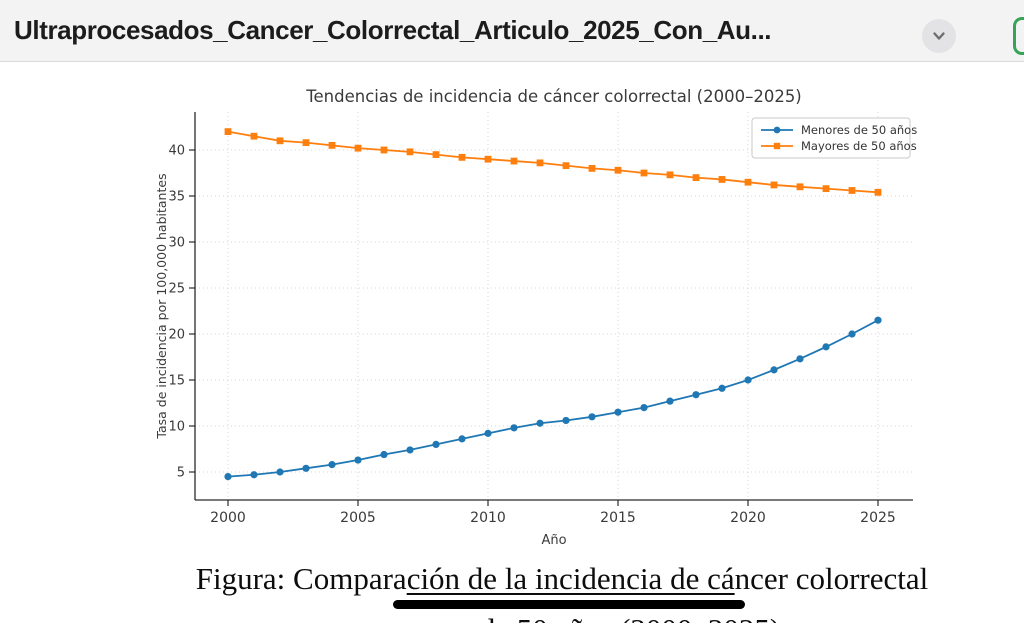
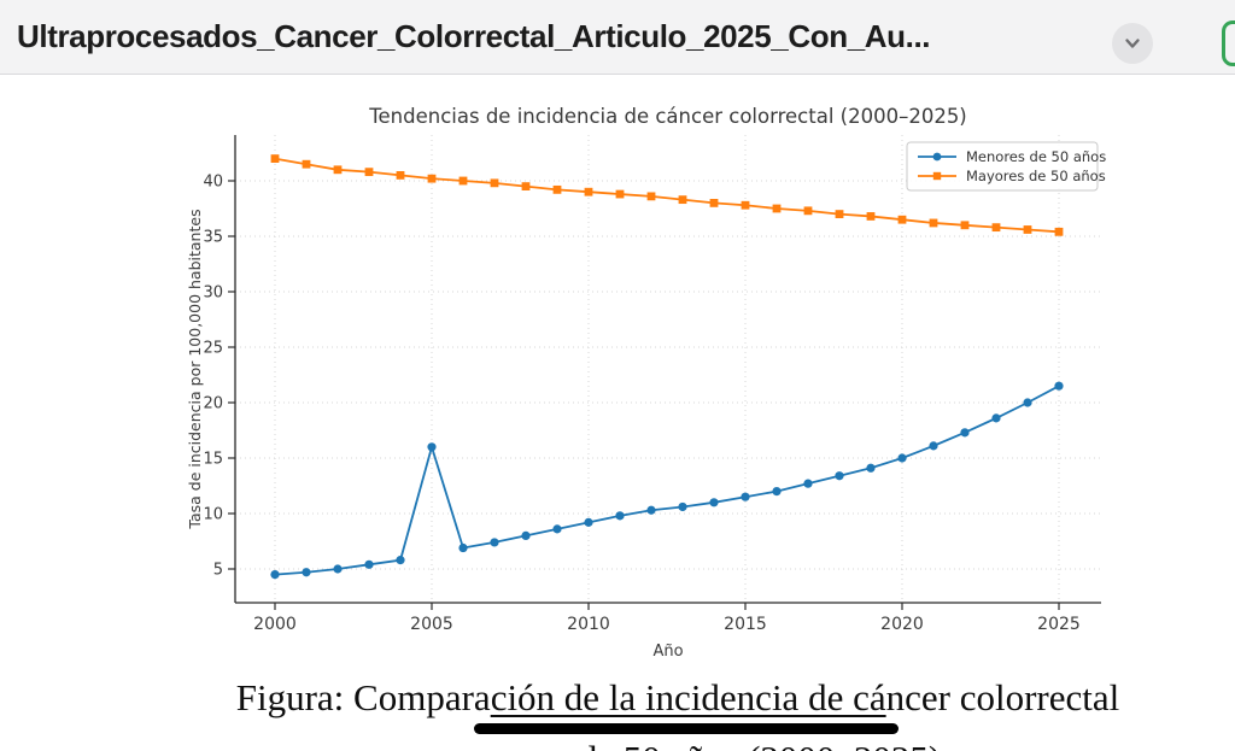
Menores de 50 años/2005: 6 -> 16
